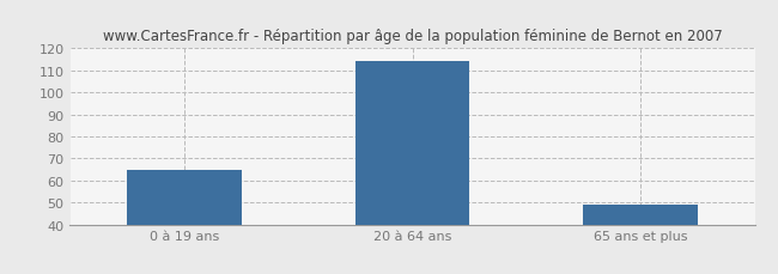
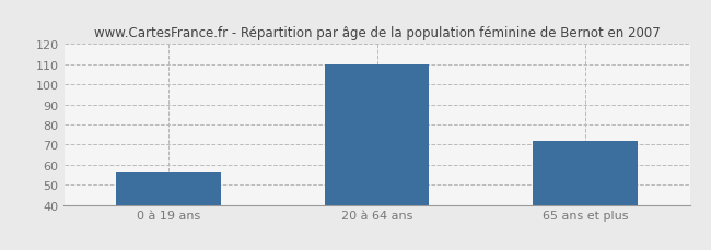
0 à 19 ans: 65 -> 56
20 à 64 ans: 114 -> 110
65 ans et plus: 49 -> 72
